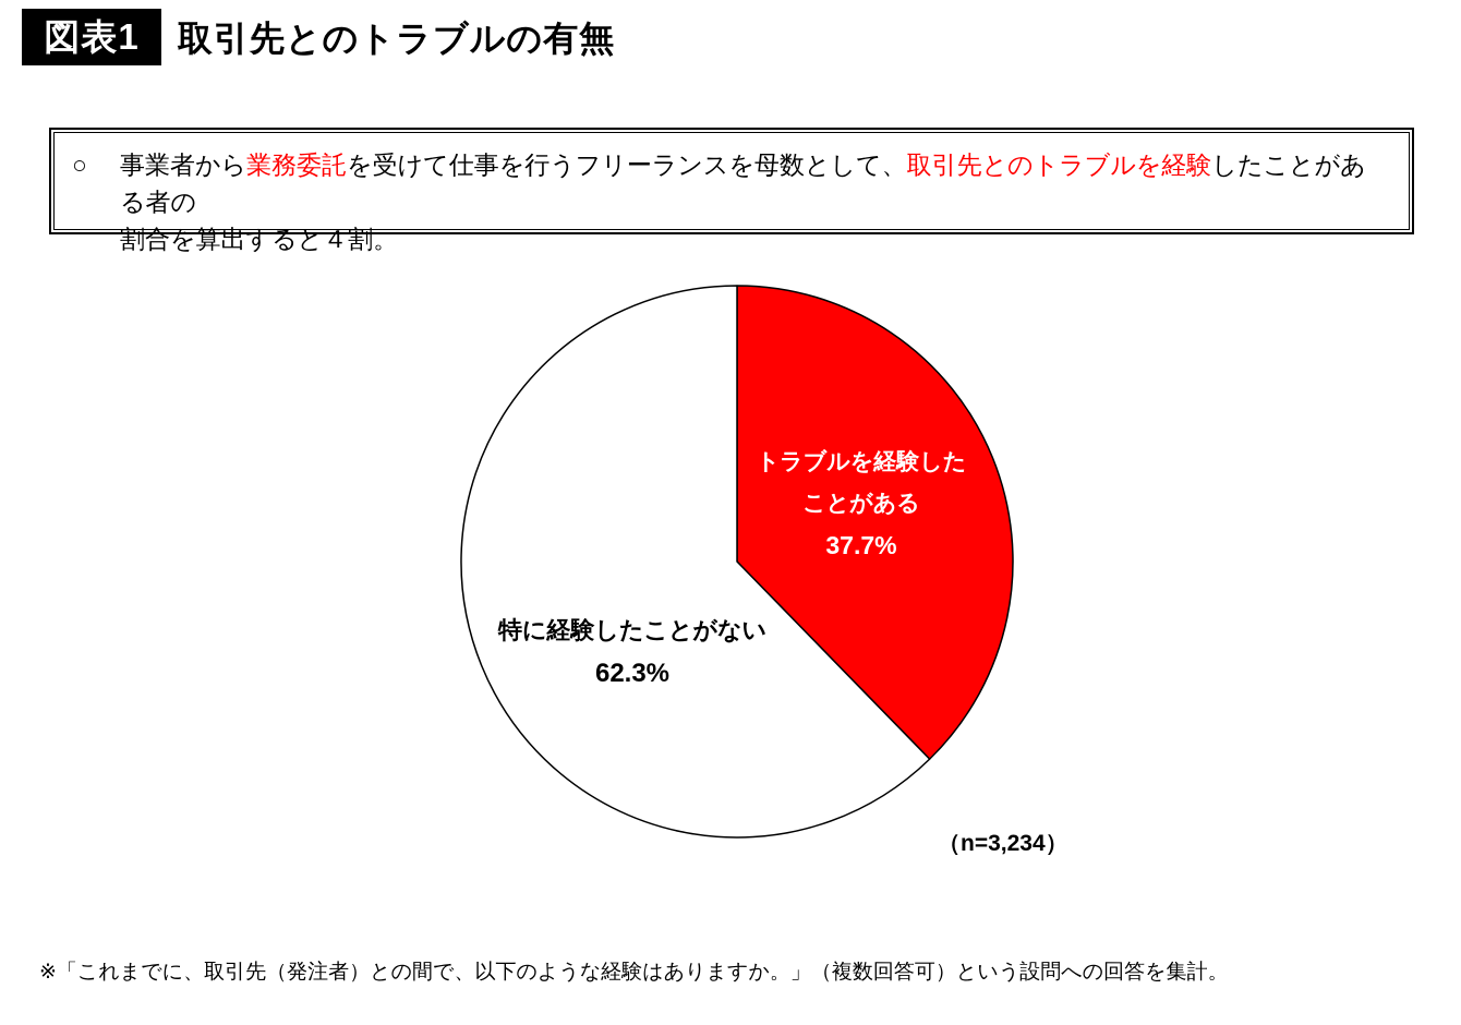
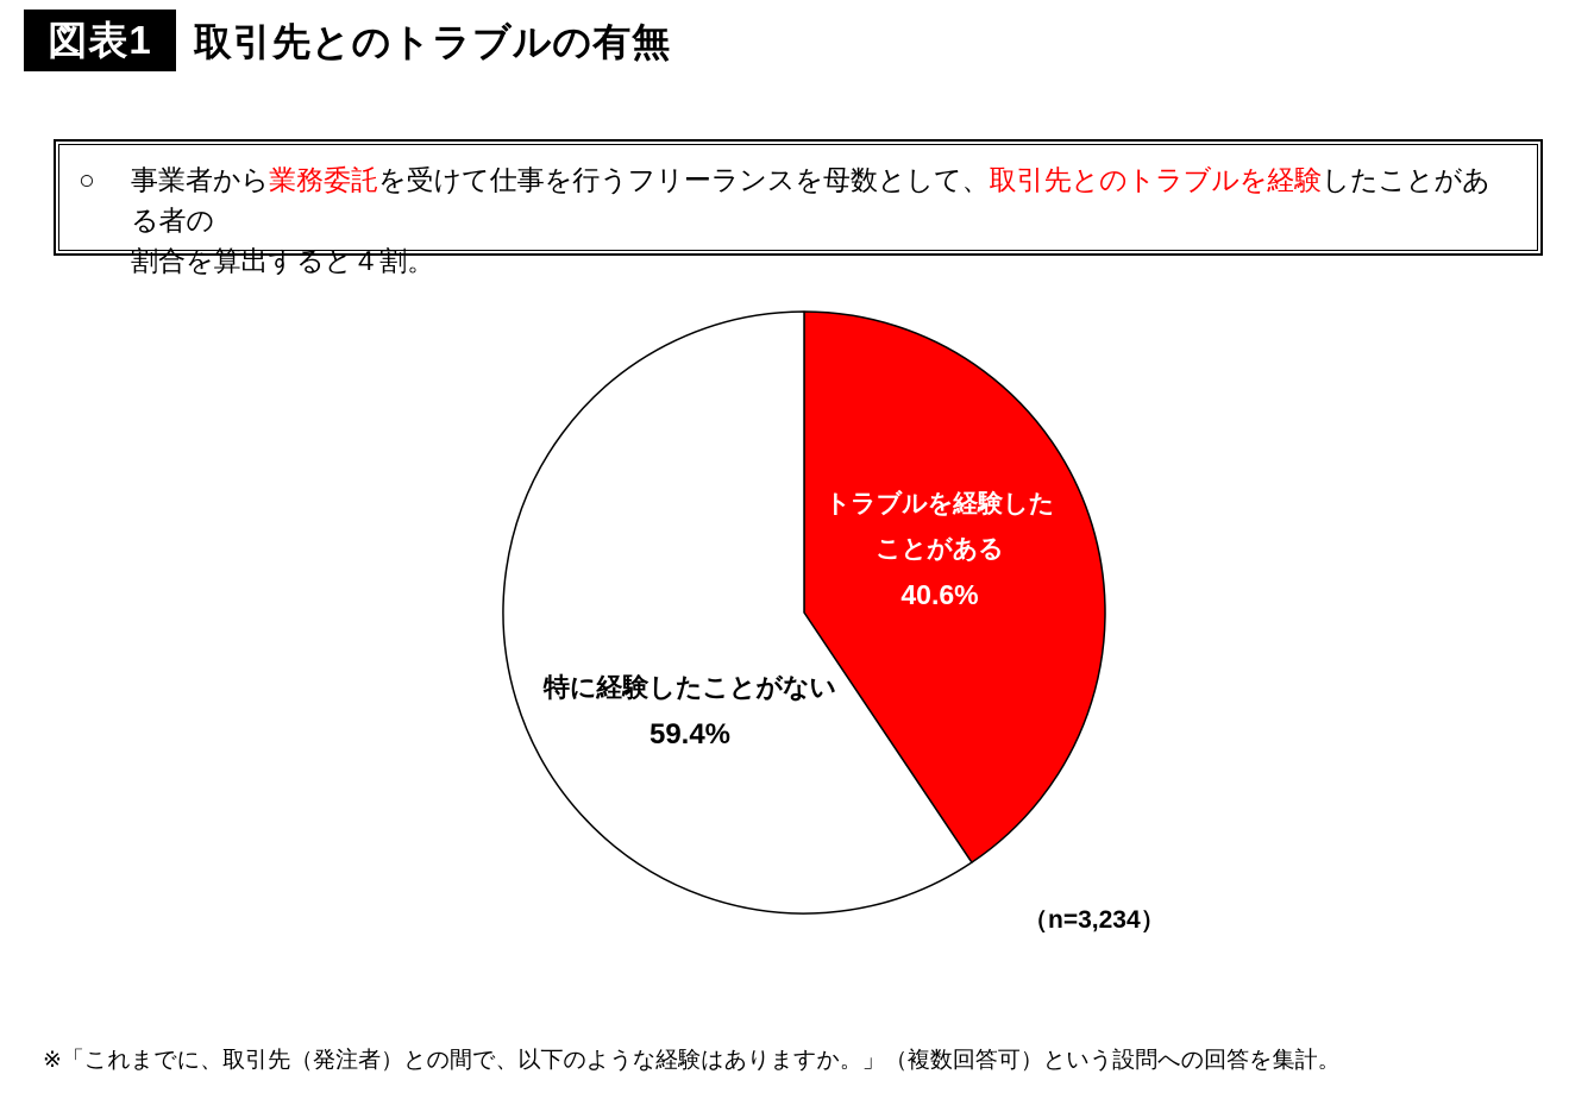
トラブルを経験したことがある: 37.7% -> 40.6%
特に経験したことがない: 62.3% -> 59.4%
